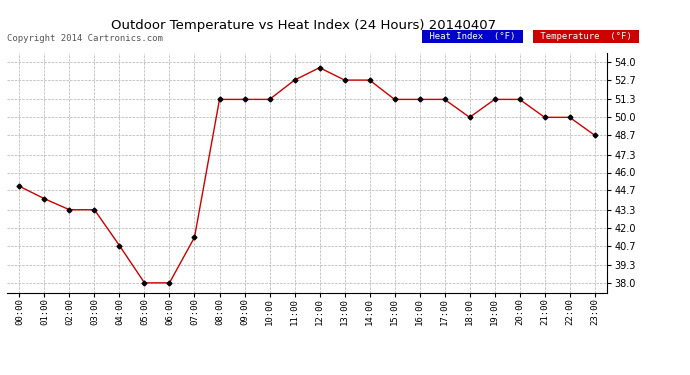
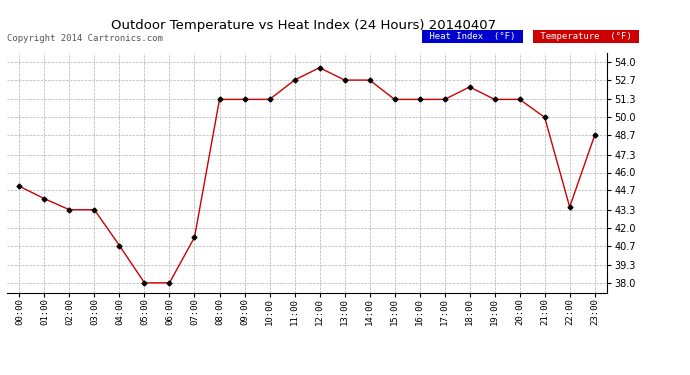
18:00: 50.0 -> 52.2
22:00: 50.0 -> 43.5
